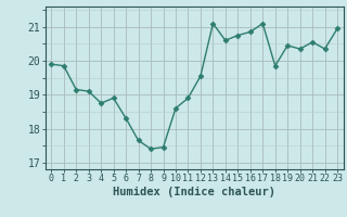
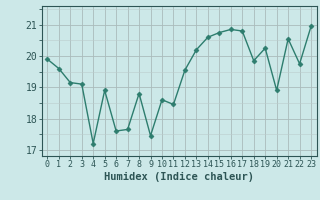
1: 19.85 -> 19.60
4: 18.75 -> 17.20
6: 18.30 -> 17.60
8: 17.40 -> 18.80
11: 18.90 -> 18.45
13: 21.10 -> 20.20
17: 21.10 -> 20.80
19: 20.45 -> 20.25
20: 20.35 -> 18.90
22: 20.35 -> 19.75
